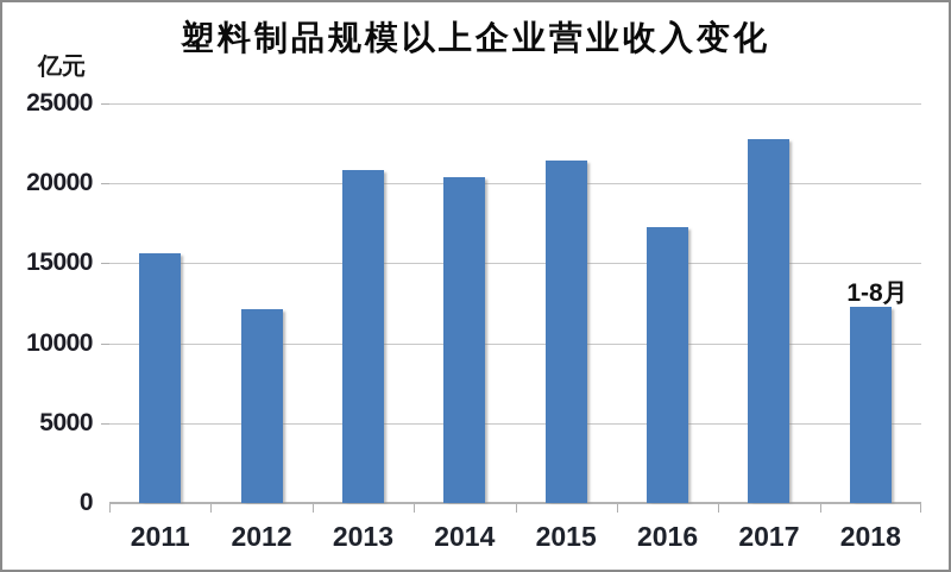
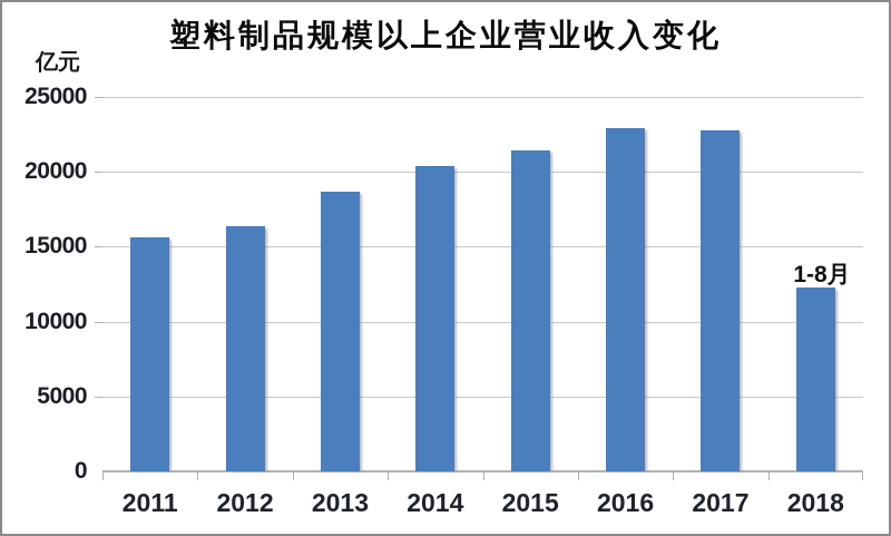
2012: 12100 -> 16400
2013: 20800 -> 18700
2016: 17300 -> 22900
